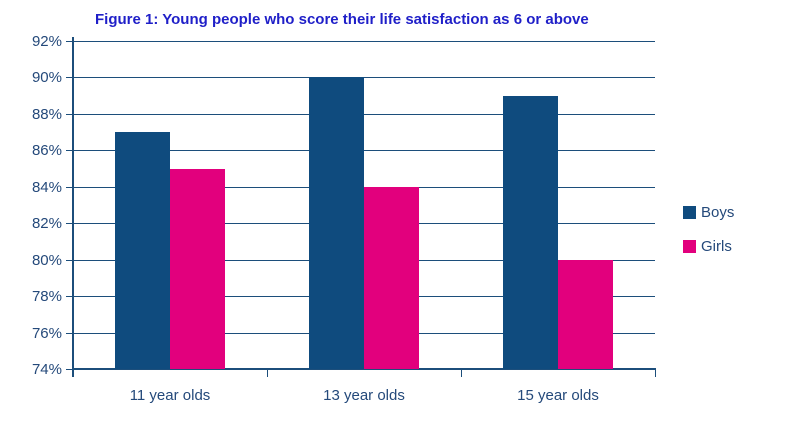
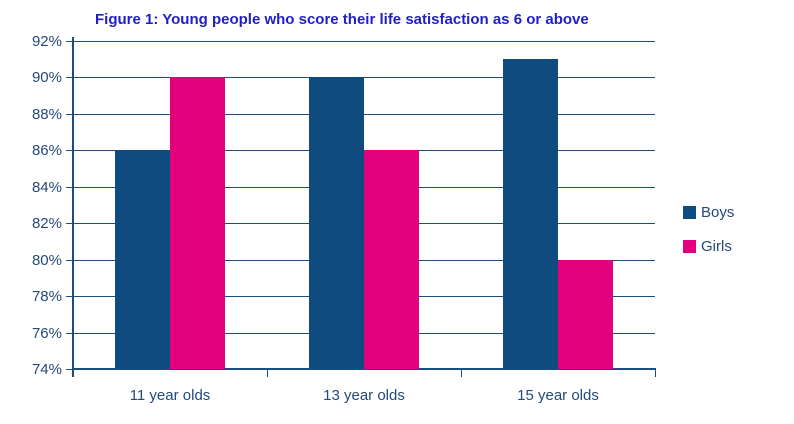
Boys/11 year olds: 87% -> 86%
Girls/11 year olds: 85% -> 90%
Girls/13 year olds: 84% -> 86%
Boys/15 year olds: 89% -> 91%
